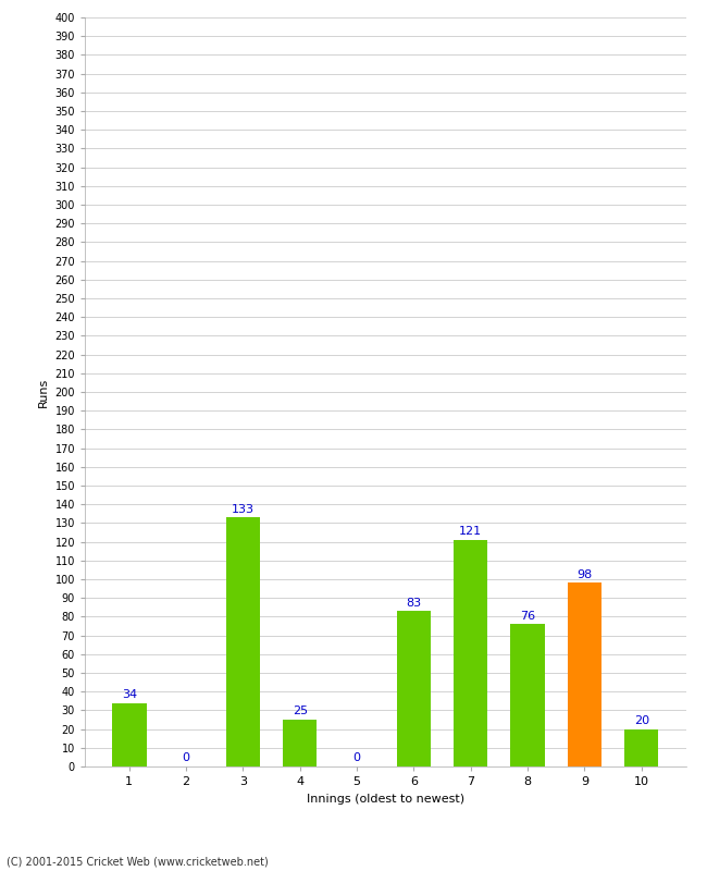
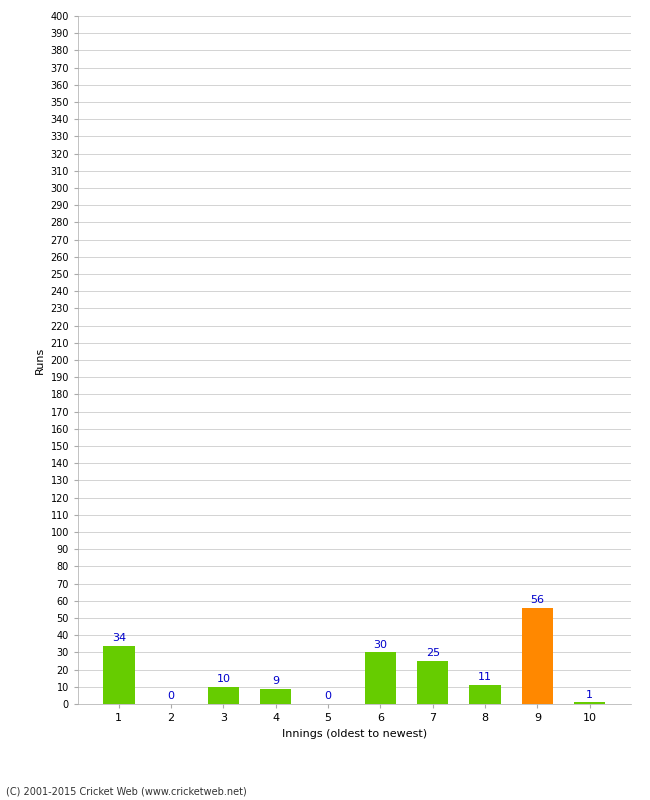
3: 133 -> 10
4: 25 -> 9
6: 83 -> 30
7: 121 -> 25
8: 76 -> 11
9: 98 -> 56
10: 20 -> 1
